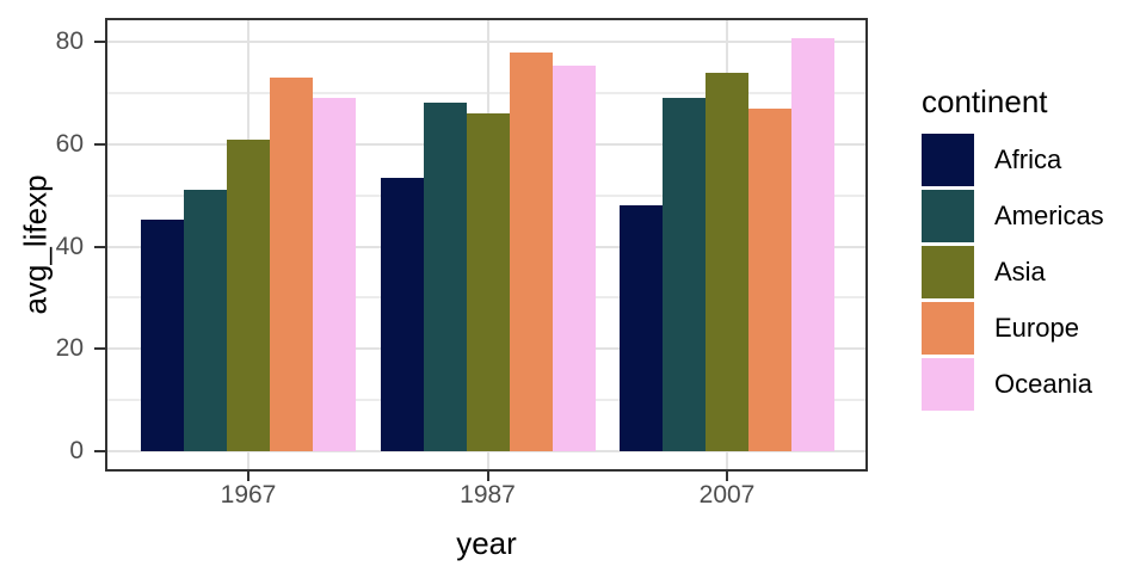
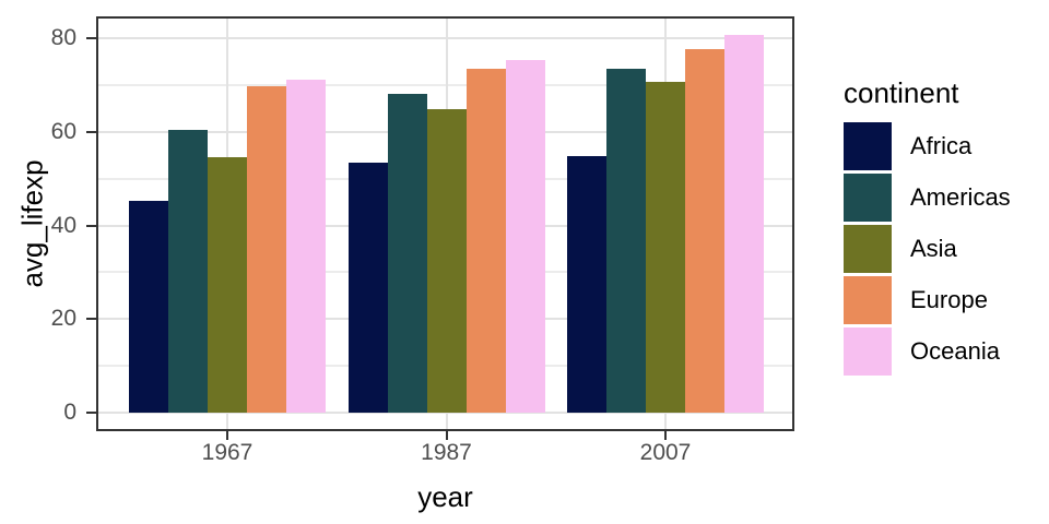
Americas/1967: 51 -> 60
Asia/1967: 61 -> 55
Europe/1967: 73 -> 70
Oceania/1967: 69 -> 71
Asia/1987: 66 -> 65
Europe/1987: 78 -> 74
Africa/2007: 48 -> 55
Americas/2007: 69 -> 74
Asia/2007: 74 -> 71
Europe/2007: 67 -> 78
